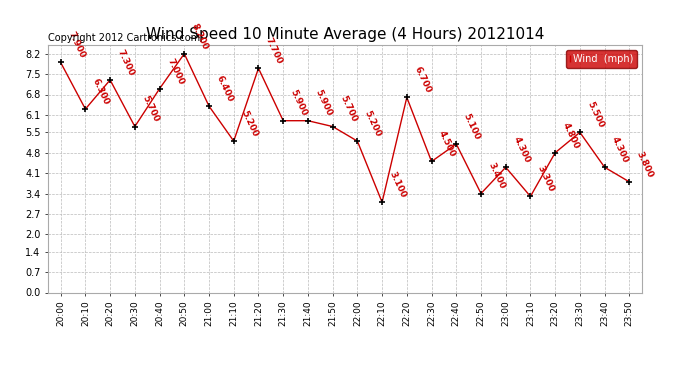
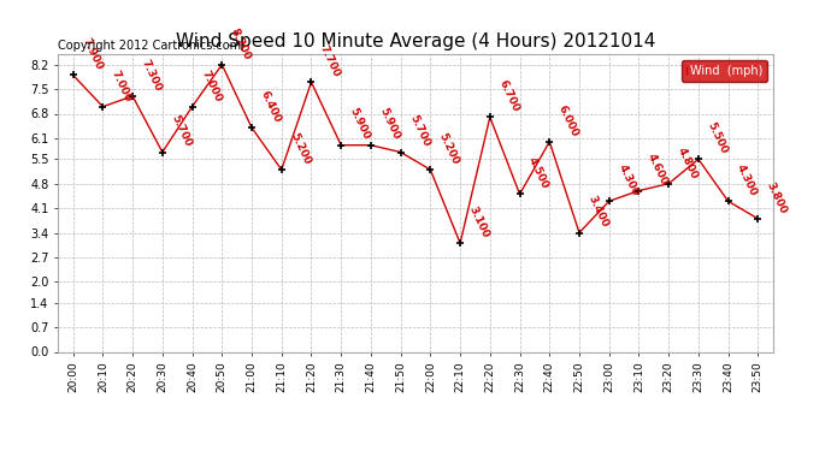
20:10: 6.300 -> 7.000
22:40: 5.100 -> 6.000
23:10: 3.300 -> 4.600
